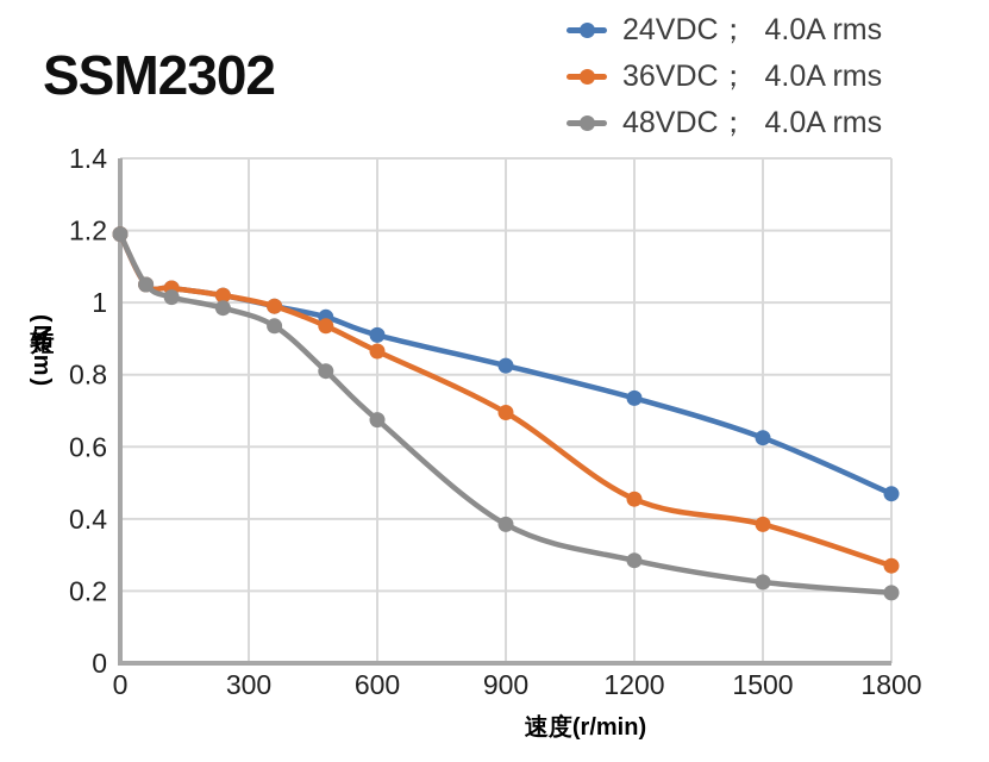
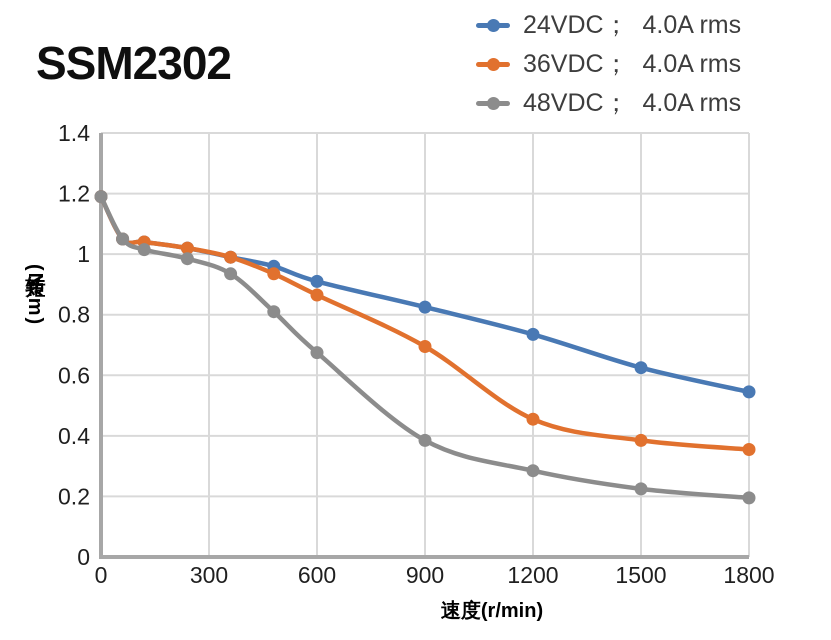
24VDC；4.0A rms/1800: 0.47 -> 0.55
36VDC；4.0A rms/1800: 0.27 -> 0.35
